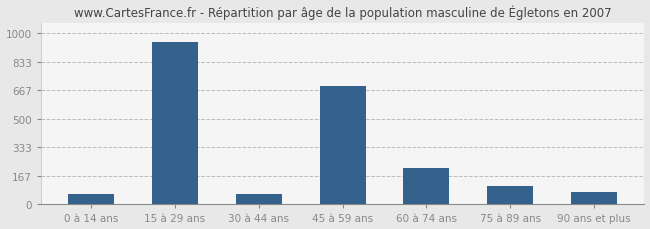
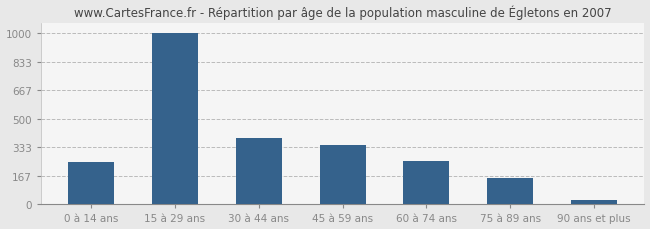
0 à 14 ans: 60 -> 250
15 à 29 ans: 950 -> 1000
30 à 44 ans: 60 -> 390
45 à 59 ans: 690 -> 340
60 à 74 ans: 210 -> 260
75 à 89 ans: 110 -> 160
90 ans et plus: 70 -> 20
